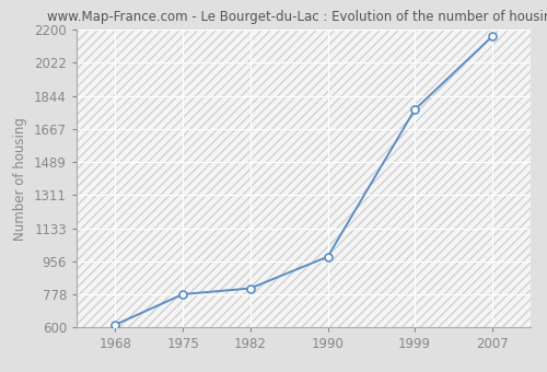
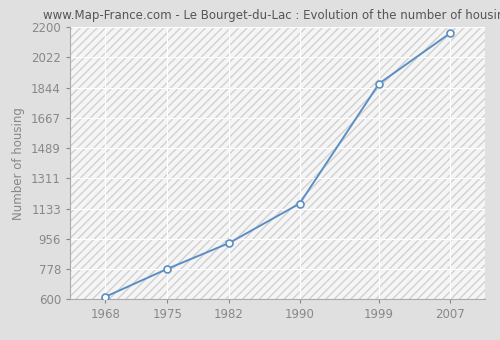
1982: 810 -> 930
1990: 980 -> 1160
1999: 1770 -> 1870
